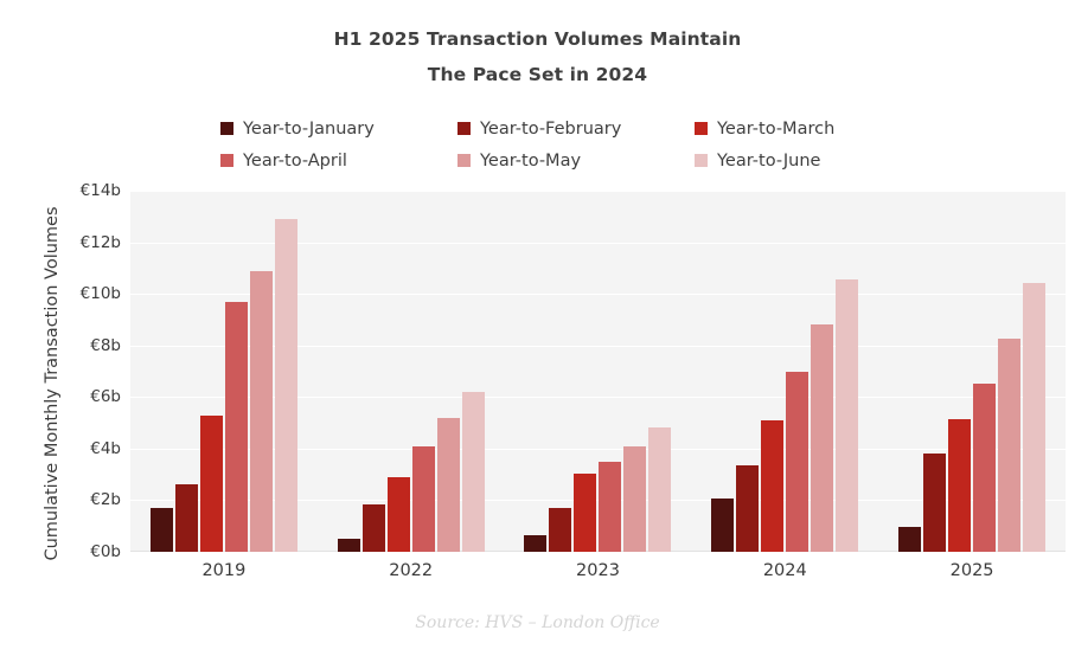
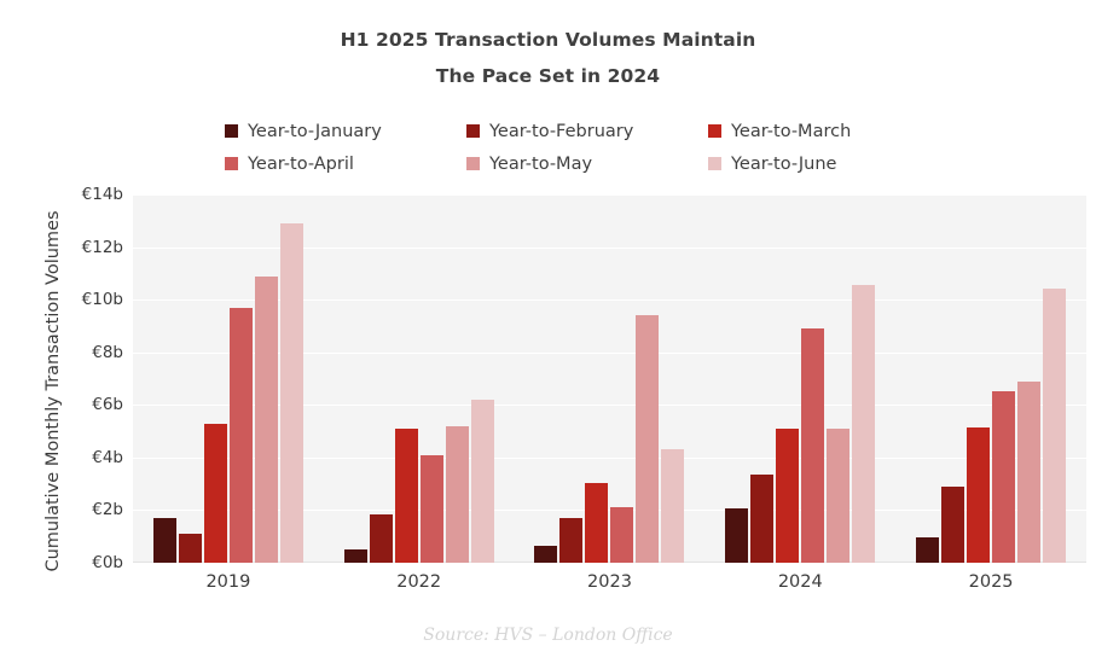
Year-to-February/2019: €2.6b -> €1.1b
Year-to-March/2022: €2.9b -> €5.1b
Year-to-April/2023: €3.5b -> €2.1b
Year-to-May/2023: €4.1b -> €9.4b
Year-to-June/2023: €4.8b -> €4.3b
Year-to-April/2024: €7.0b -> €8.9b
Year-to-May/2024: €8.8b -> €5.1b
Year-to-February/2025: €3.8b -> €2.9b
Year-to-May/2025: €8.2b -> €6.9b
